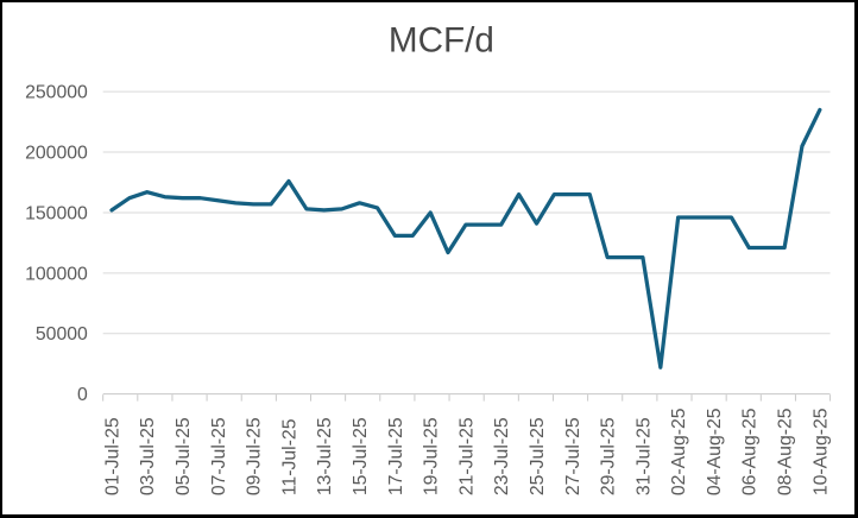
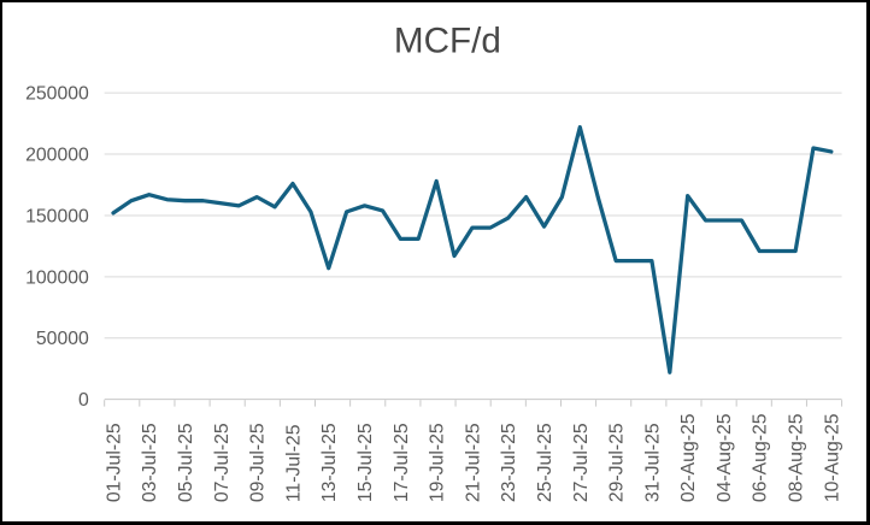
09-Jul-25: 157000 -> 165000
13-Jul-25: 152000 -> 107000
19-Jul-25: 150000 -> 178000
23-Jul-25: 140000 -> 148000
27-Jul-25: 165000 -> 222000
02-Aug-25: 146000 -> 166000
10-Aug-25: 235000 -> 202000
